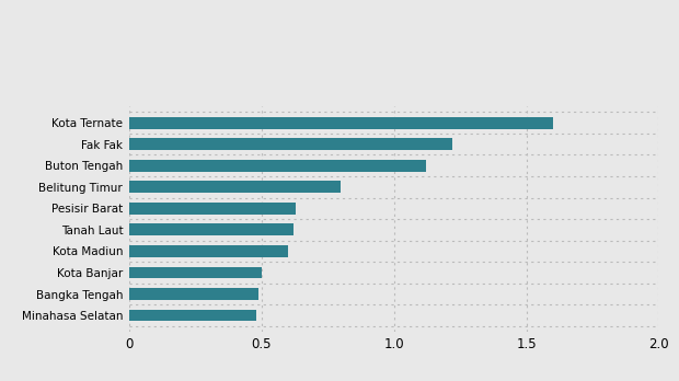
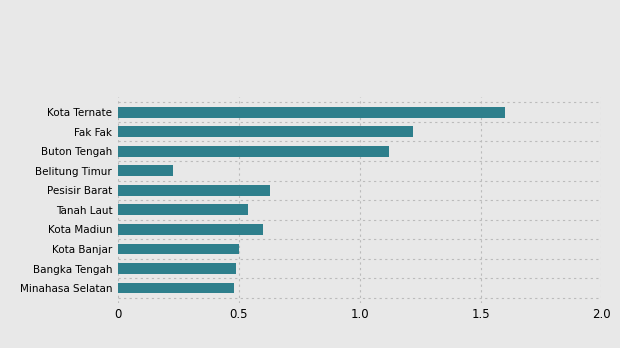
Belitung Timur: 0.80 -> 0.23
Tanah Laut: 0.62 -> 0.54
